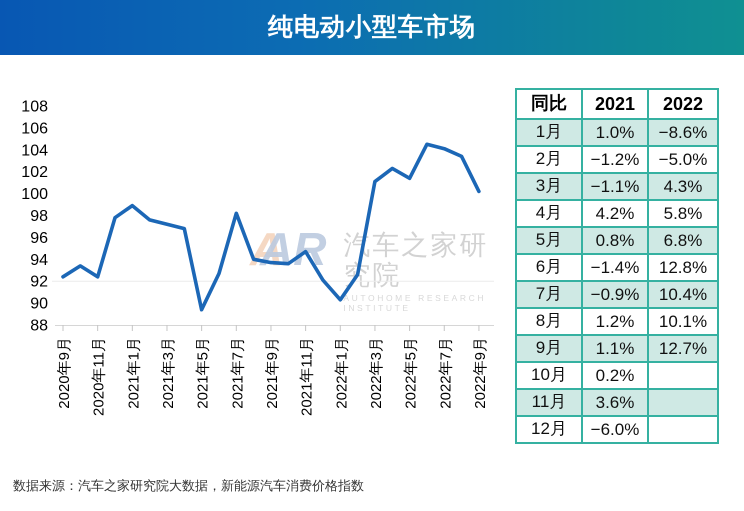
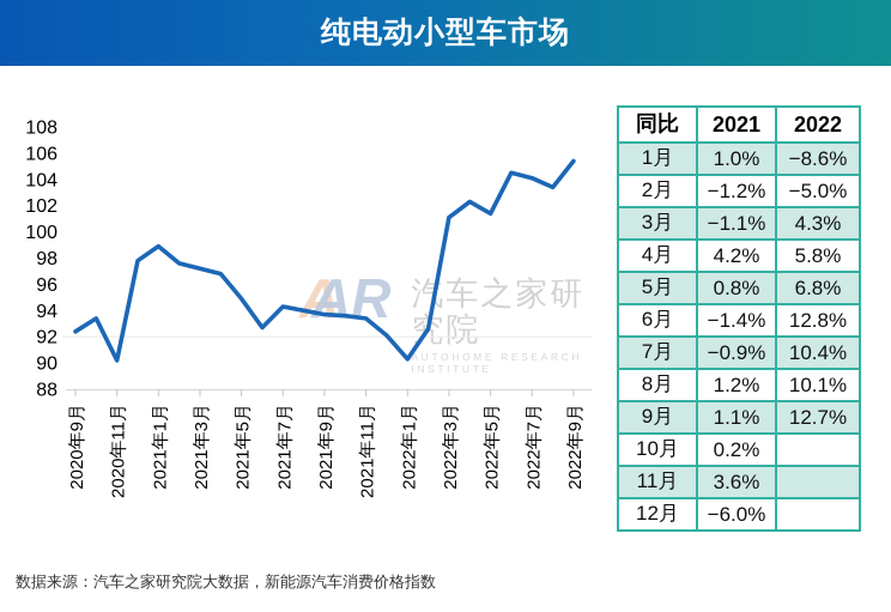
2020年11月: 92.4 -> 90.2
2021年5月: 89.4 -> 94.9
2021年7月: 98.2 -> 94.3
2021年11月: 94.7 -> 93.4
2022年9月: 100.2 -> 105.4
